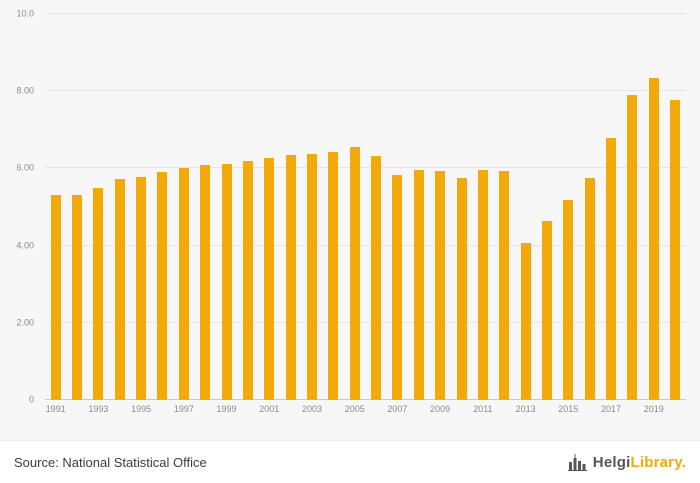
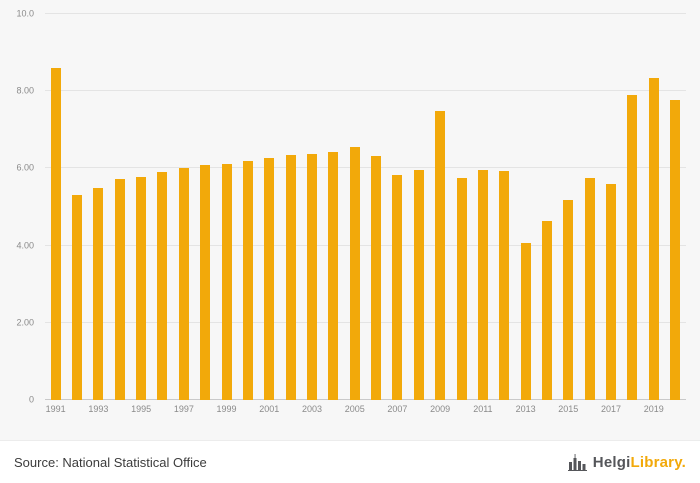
1991: 5.3 -> 8.6
2009: 5.9 -> 7.5
2017: 6.8 -> 5.6
